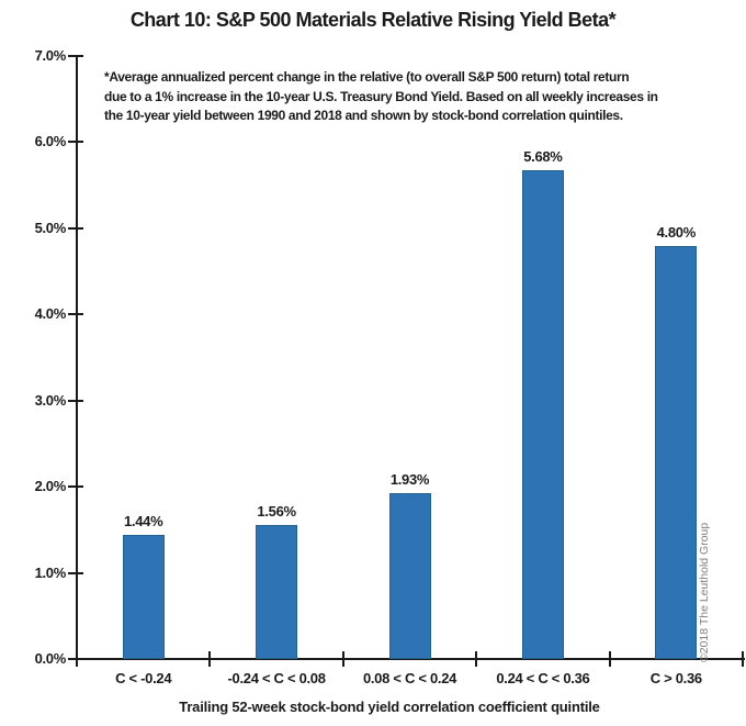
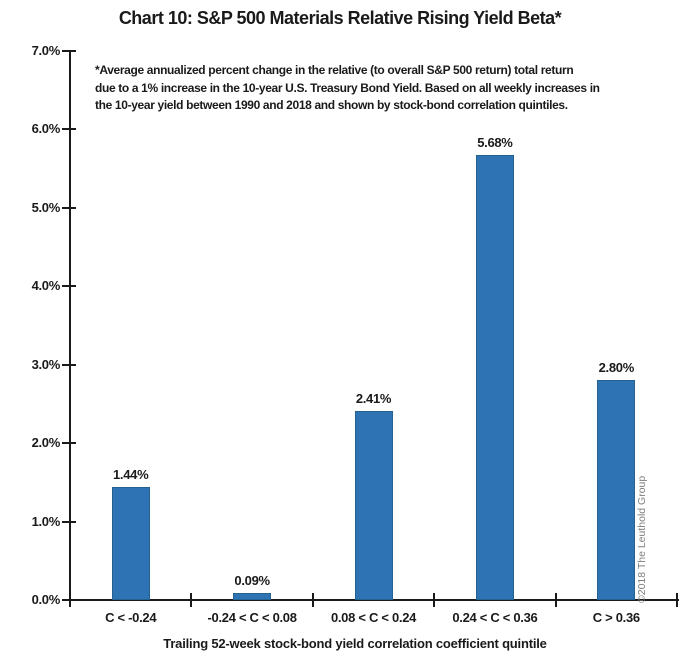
-0.24 < C < 0.08: 1.56% -> 0.09%
0.08 < C < 0.24: 1.93% -> 2.41%
C > 0.36: 4.80% -> 2.80%
